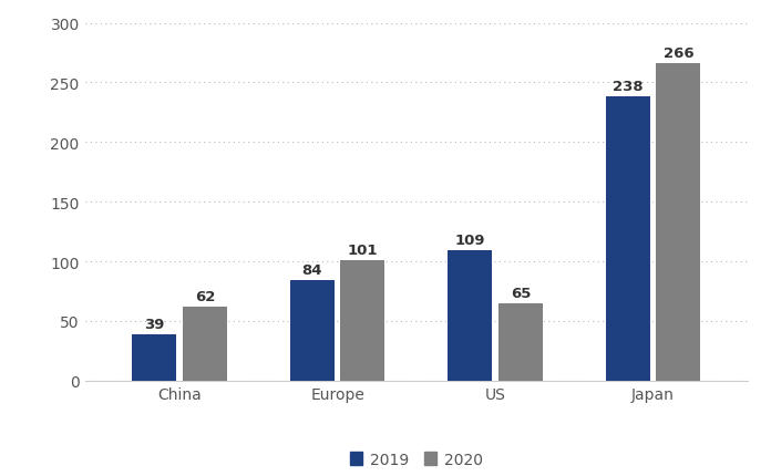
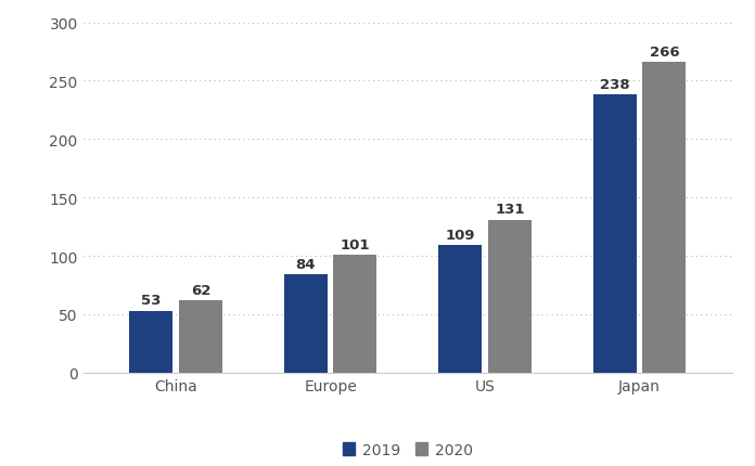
2019/China: 39 -> 53
2020/US: 65 -> 131
